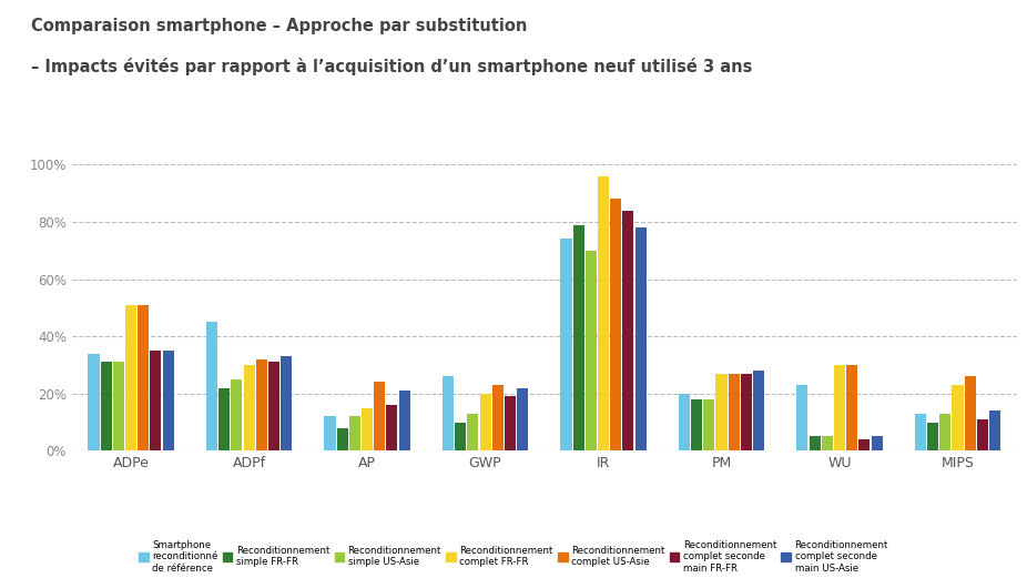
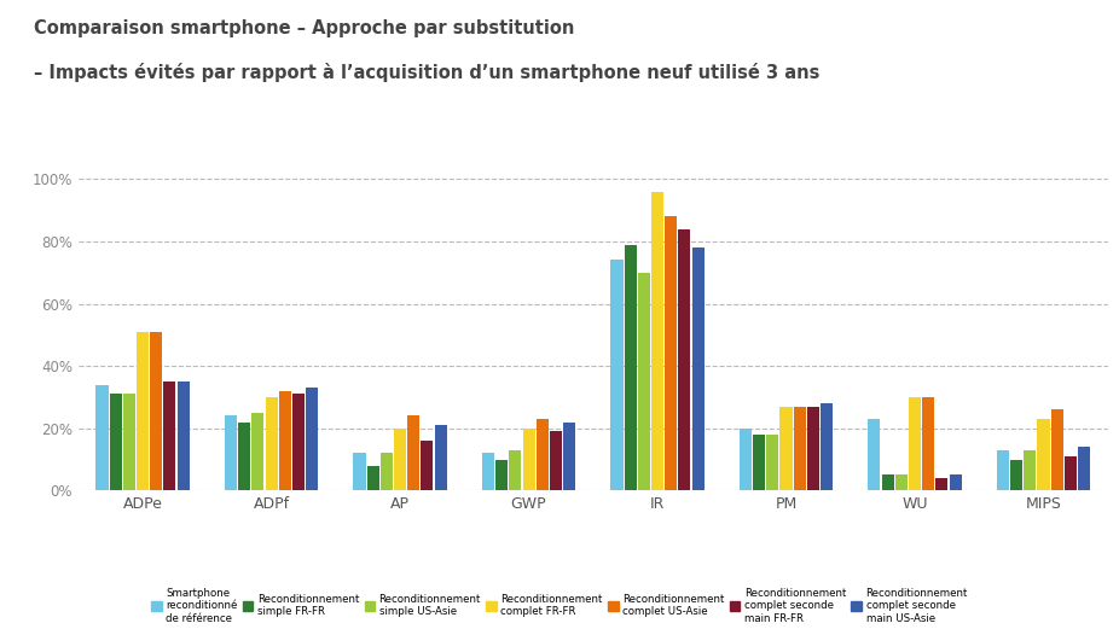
Smartphone reconditionné de référence/ADPf: 45% -> 24%
Reconditionnement complet FR-FR/AP: 15% -> 20%
Smartphone reconditionné de référence/GWP: 26% -> 12%
